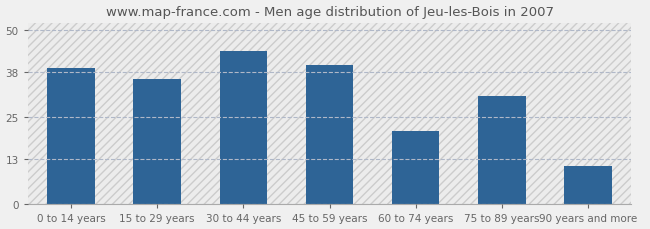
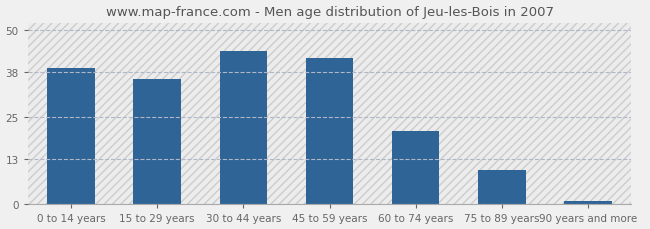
45 to 59 years: 40 -> 42
75 to 89 years: 31 -> 10
90 years and more: 11 -> 1
